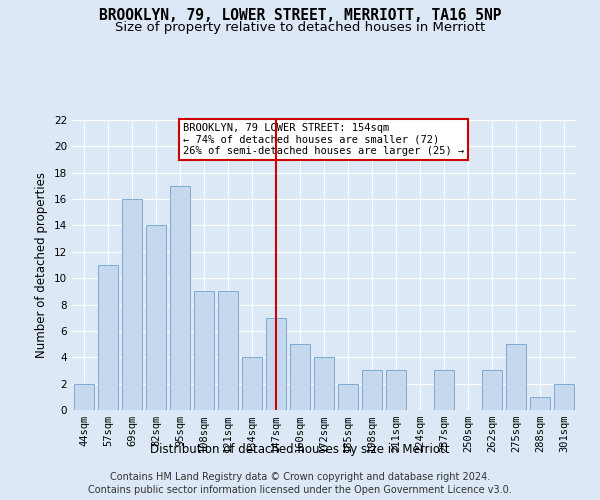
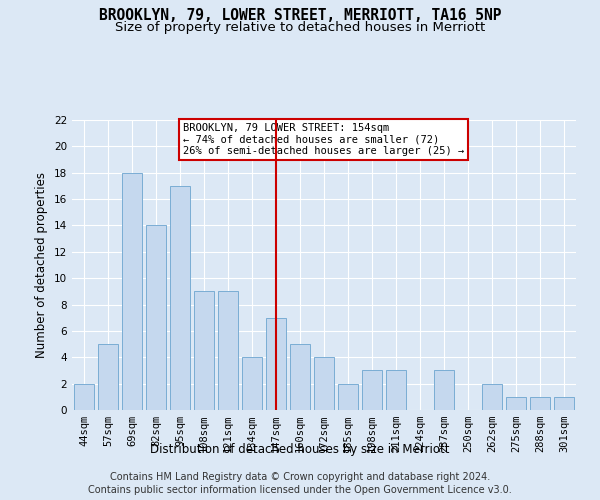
57sqm: 11 -> 5
69sqm: 16 -> 18
262sqm: 3 -> 2
275sqm: 5 -> 1
301sqm: 2 -> 1
